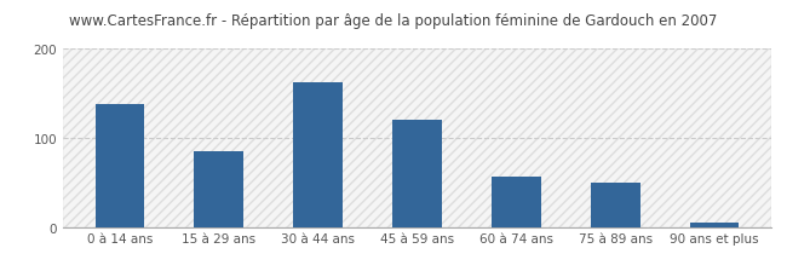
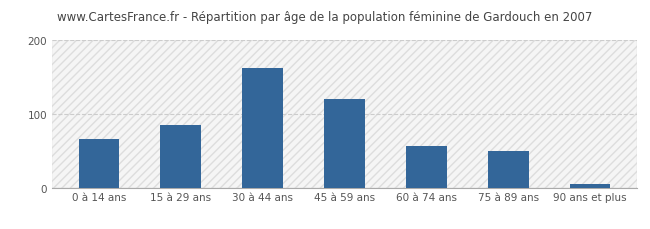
0 à 14 ans: 138 -> 66
